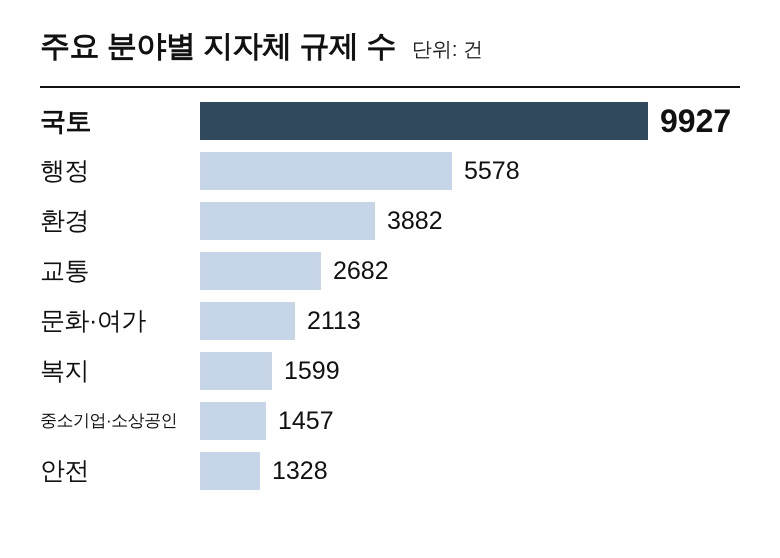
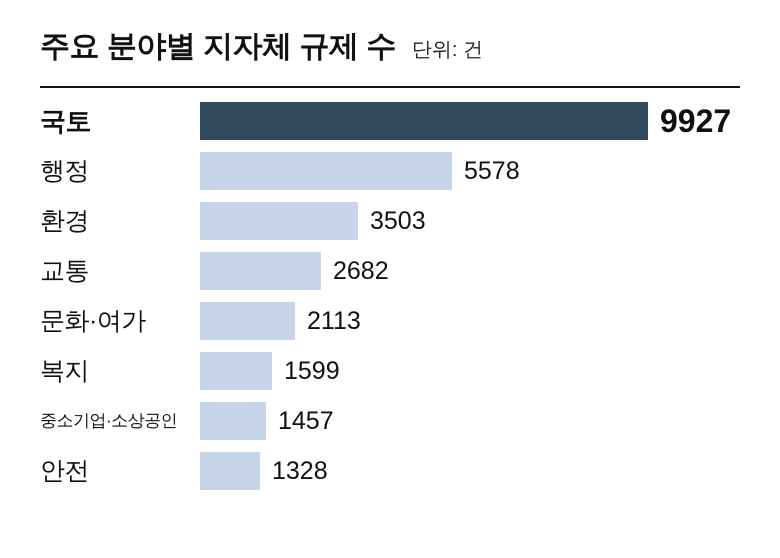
환경: 3882 -> 3503
